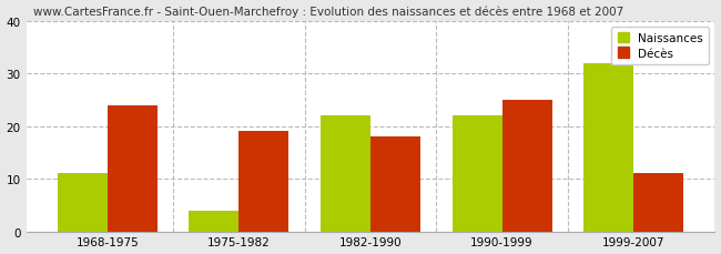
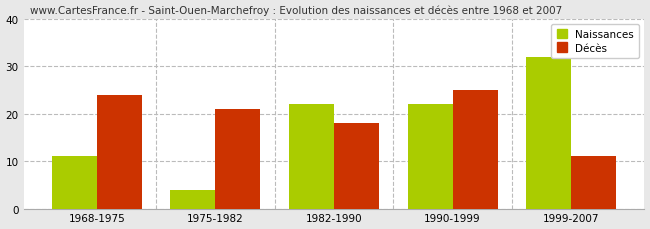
Décès/1975-1982: 19 -> 21
